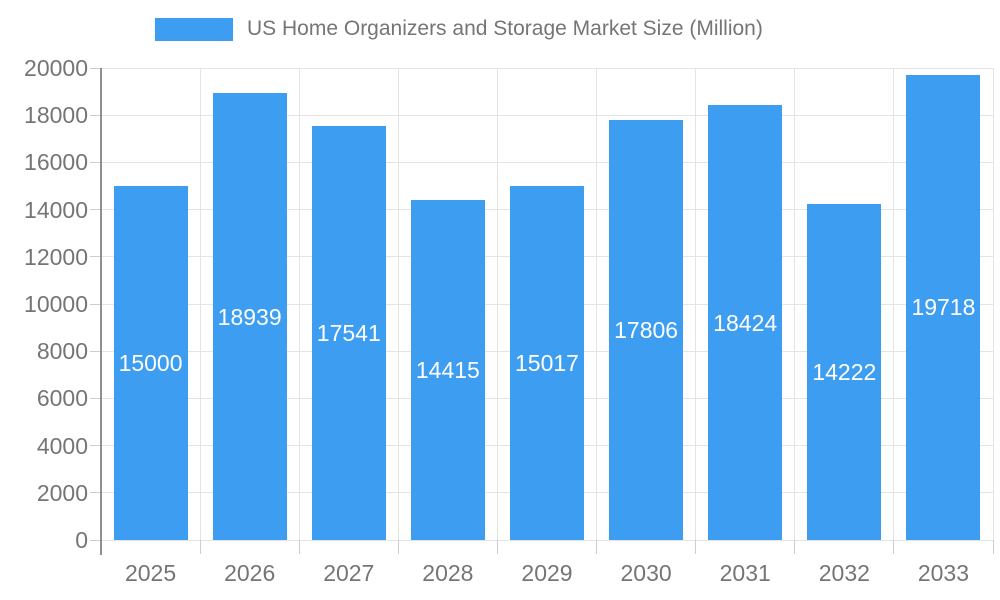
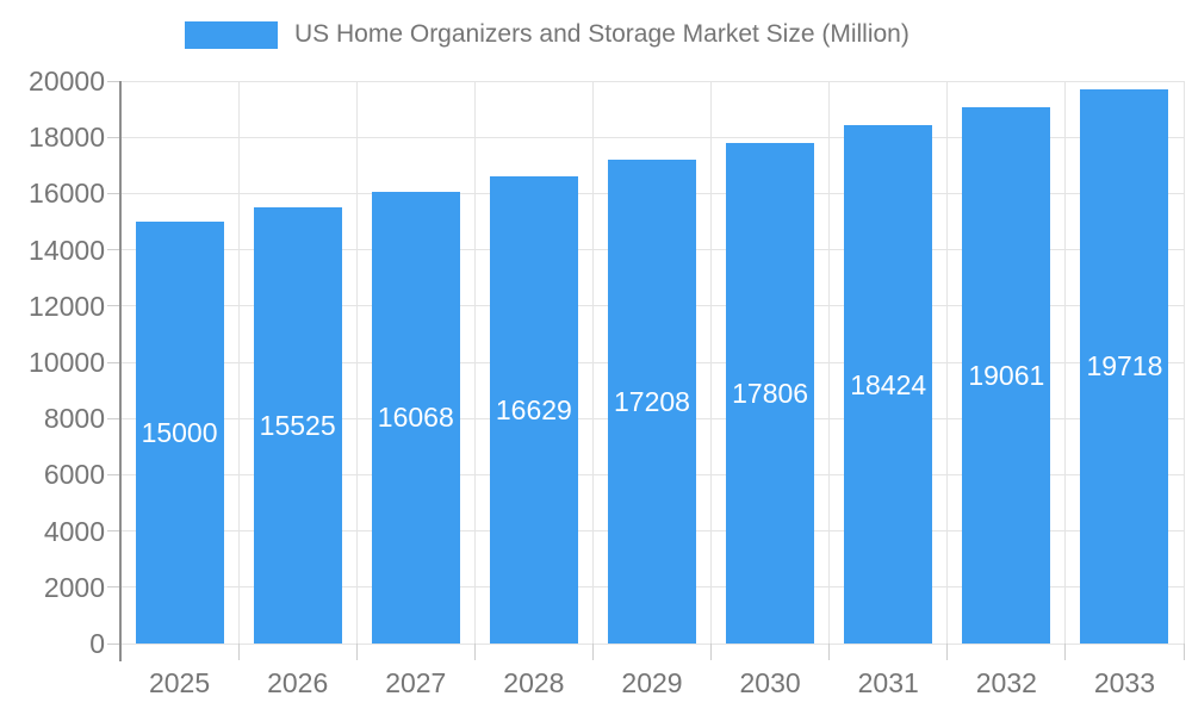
2026: 18939 -> 15525
2027: 17541 -> 16068
2028: 14415 -> 16629
2029: 15017 -> 17208
2032: 14222 -> 19061
